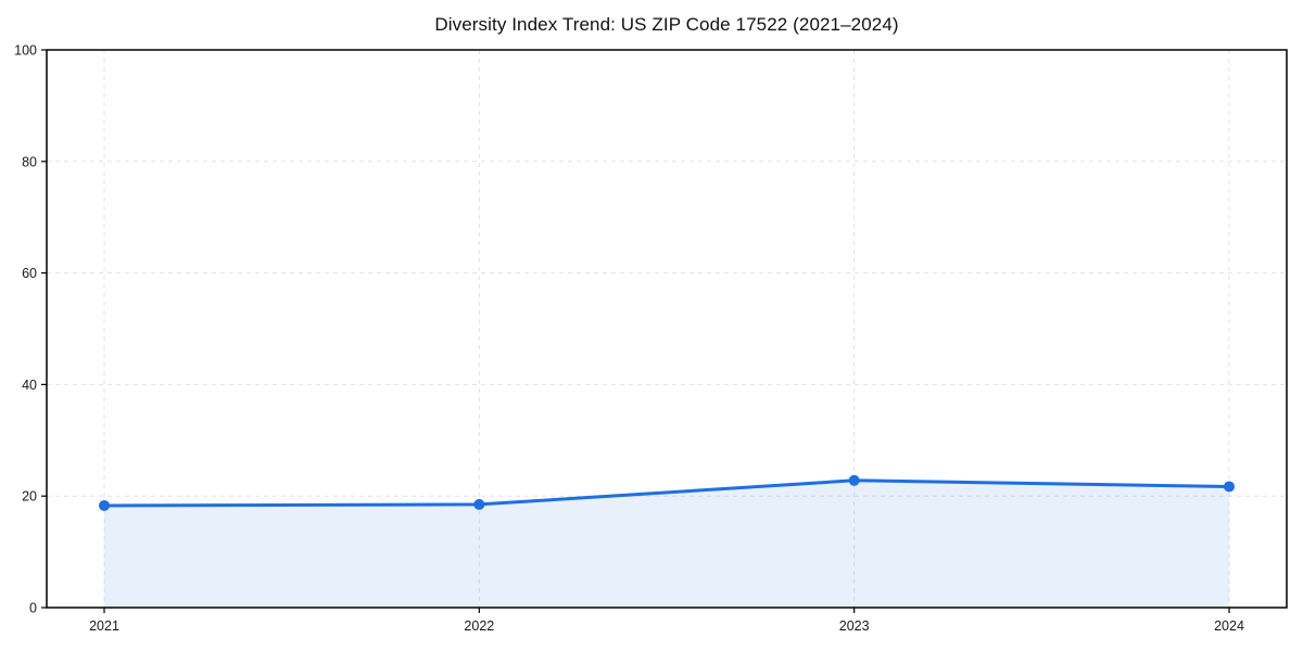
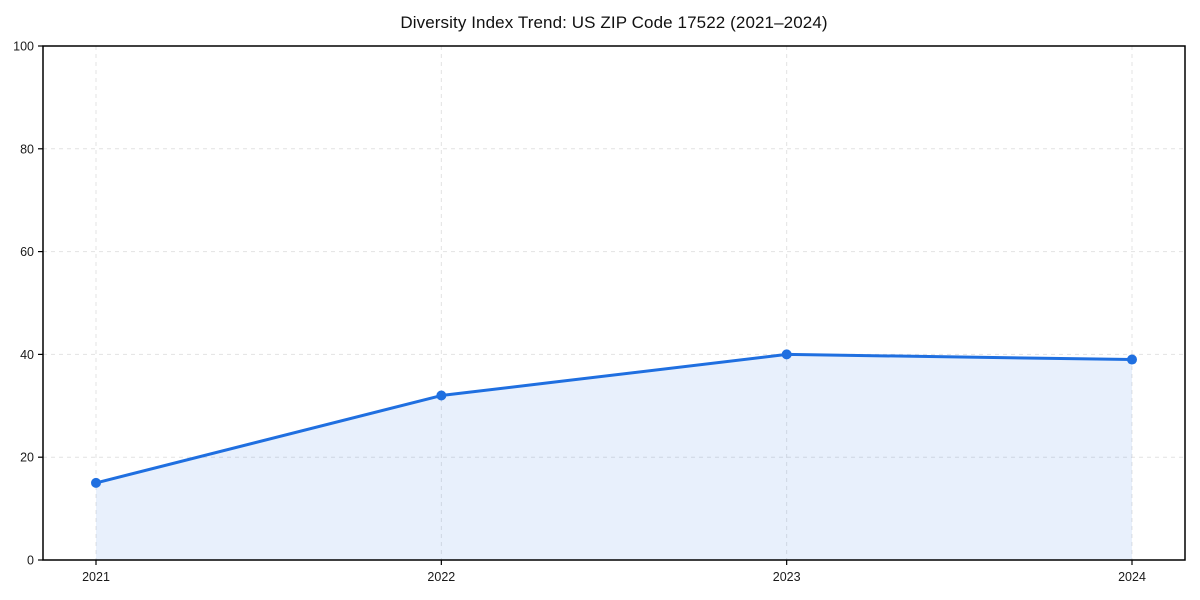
2021: 18 -> 15
2022: 18 -> 32
2023: 23 -> 40
2024: 22 -> 39
